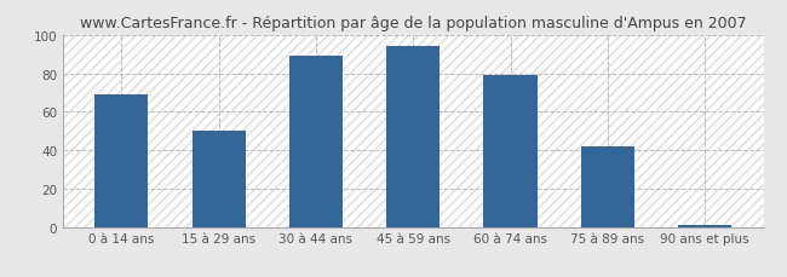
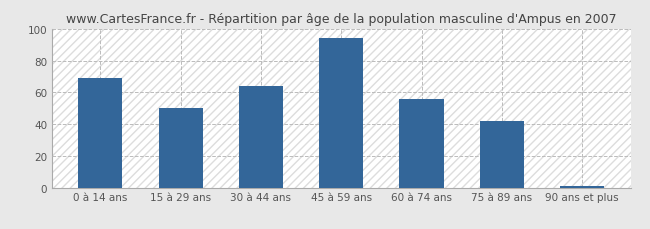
30 à 44 ans: 89 -> 64
60 à 74 ans: 79 -> 56
